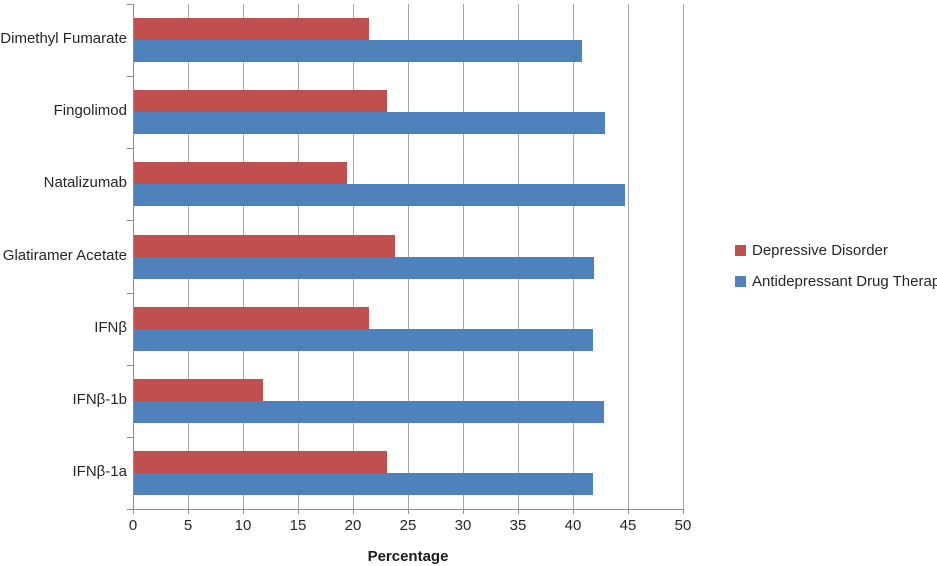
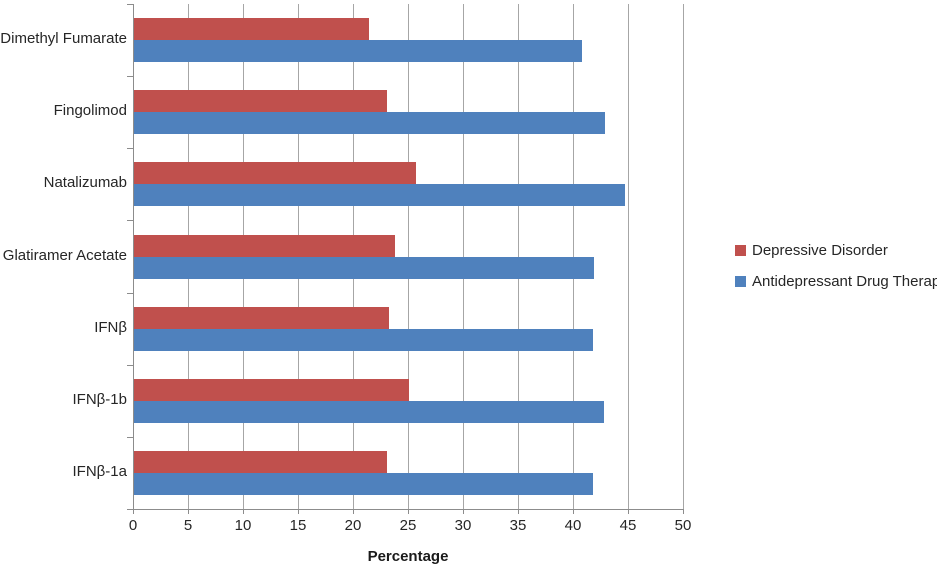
Depressive Disorder/Natalizumab: 19.4 -> 25.6
Depressive Disorder/IFNβ: 21.4 -> 23.2
Depressive Disorder/IFNβ-1b: 11.7 -> 25.0
